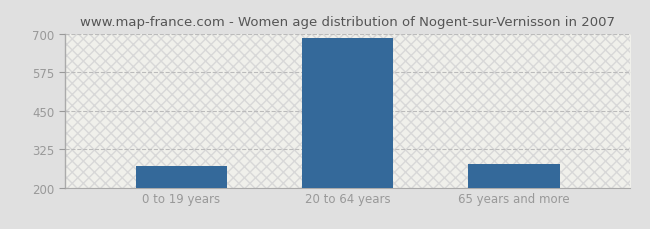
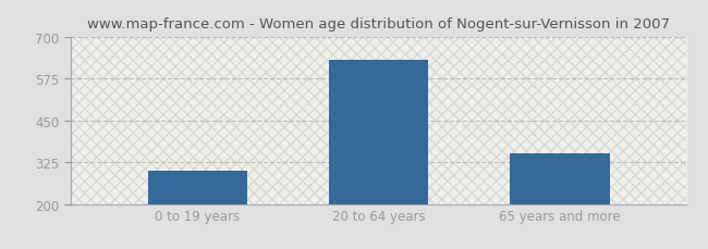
0 to 19 years: 270 -> 300
20 to 64 years: 685 -> 630
65 years and more: 275 -> 350
